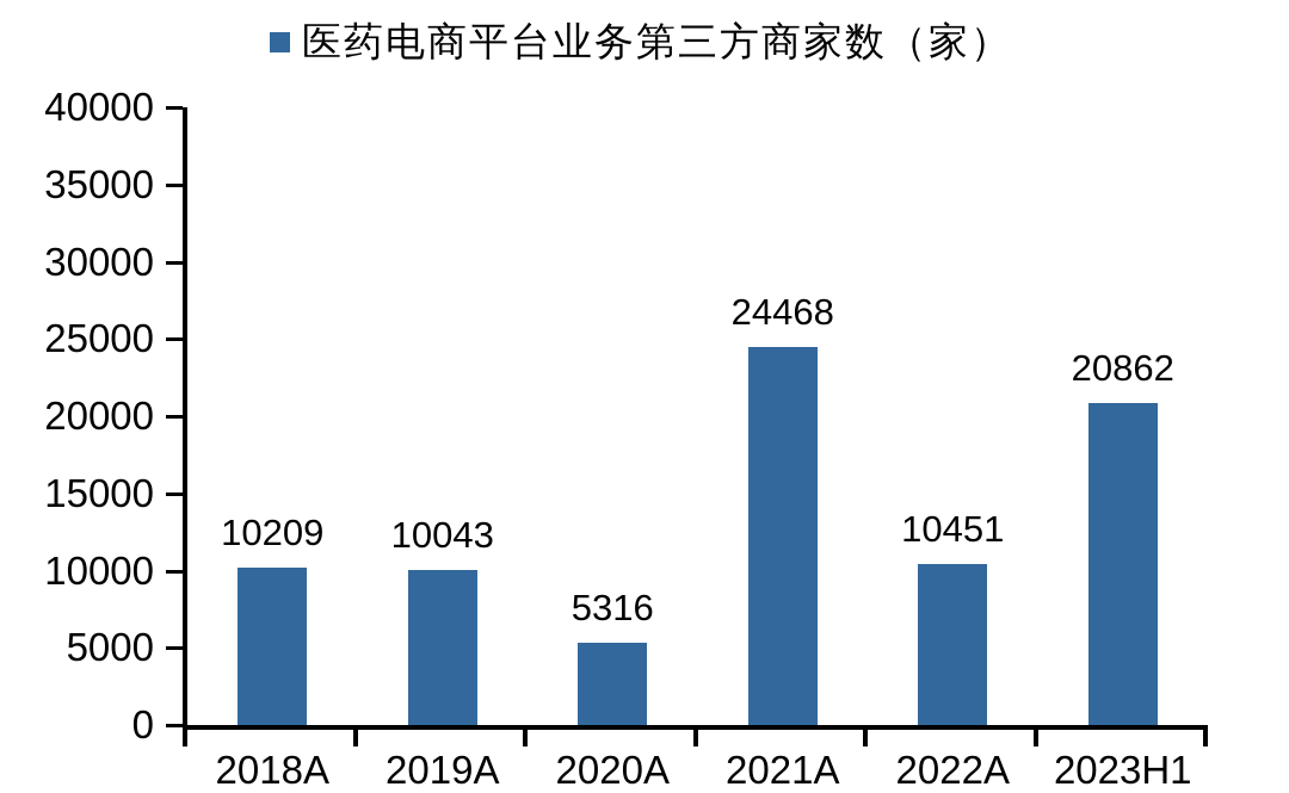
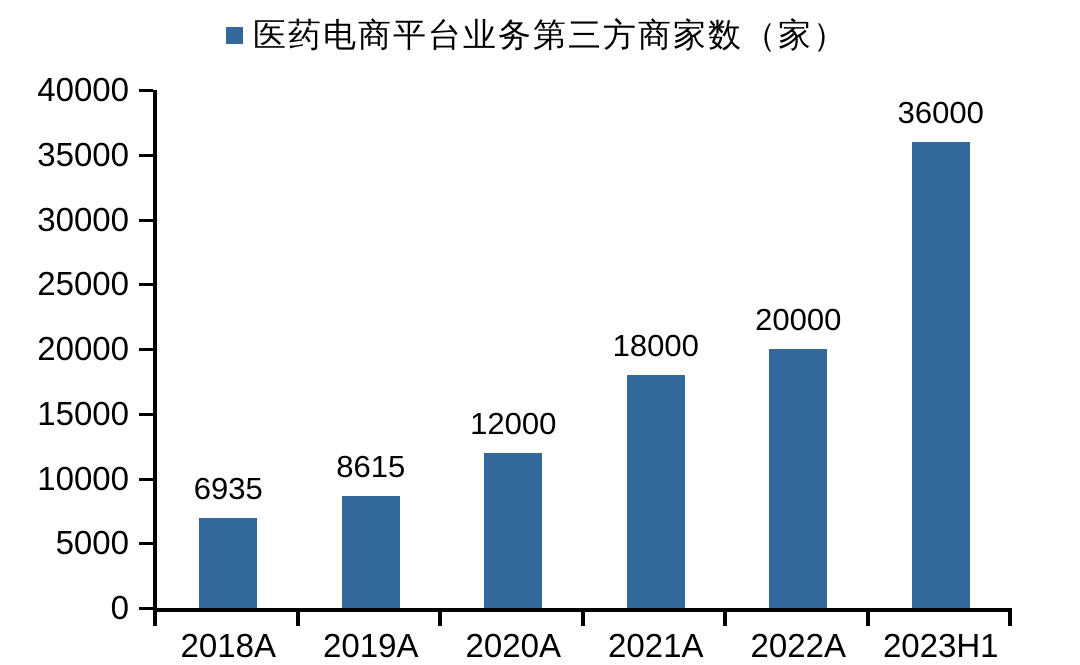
2018A: 10209 -> 6935
2019A: 10043 -> 8615
2020A: 5316 -> 12000
2021A: 24468 -> 18000
2022A: 10451 -> 20000
2023H1: 20862 -> 36000
